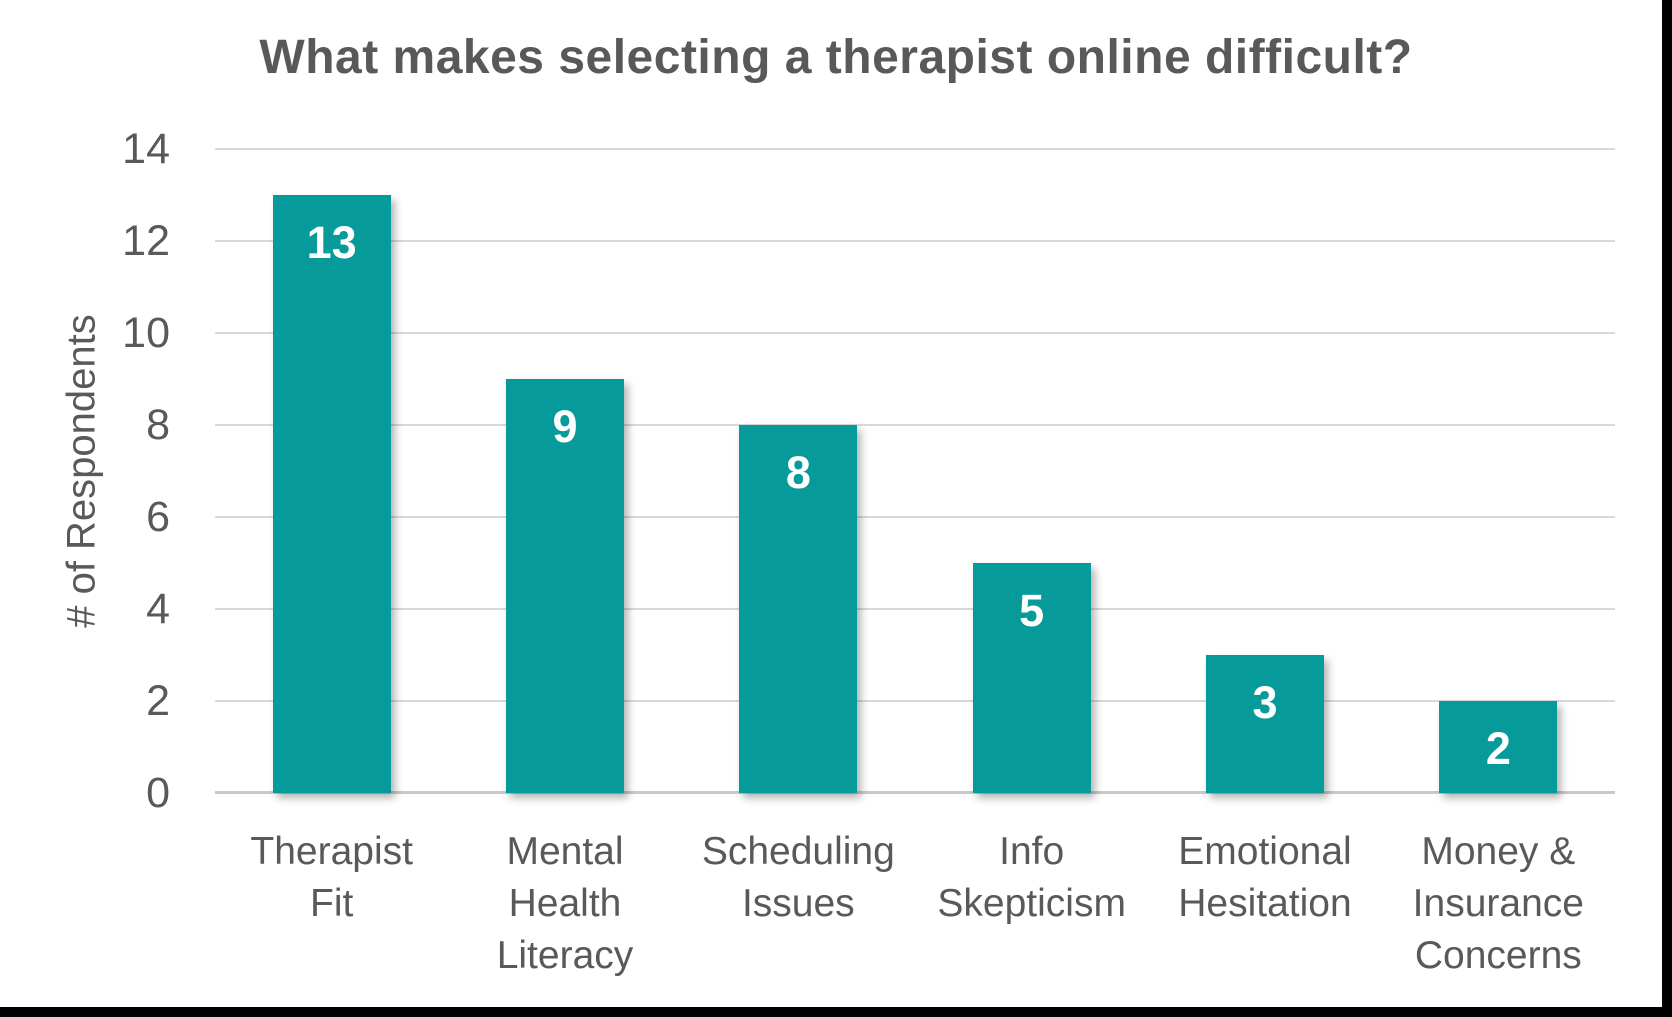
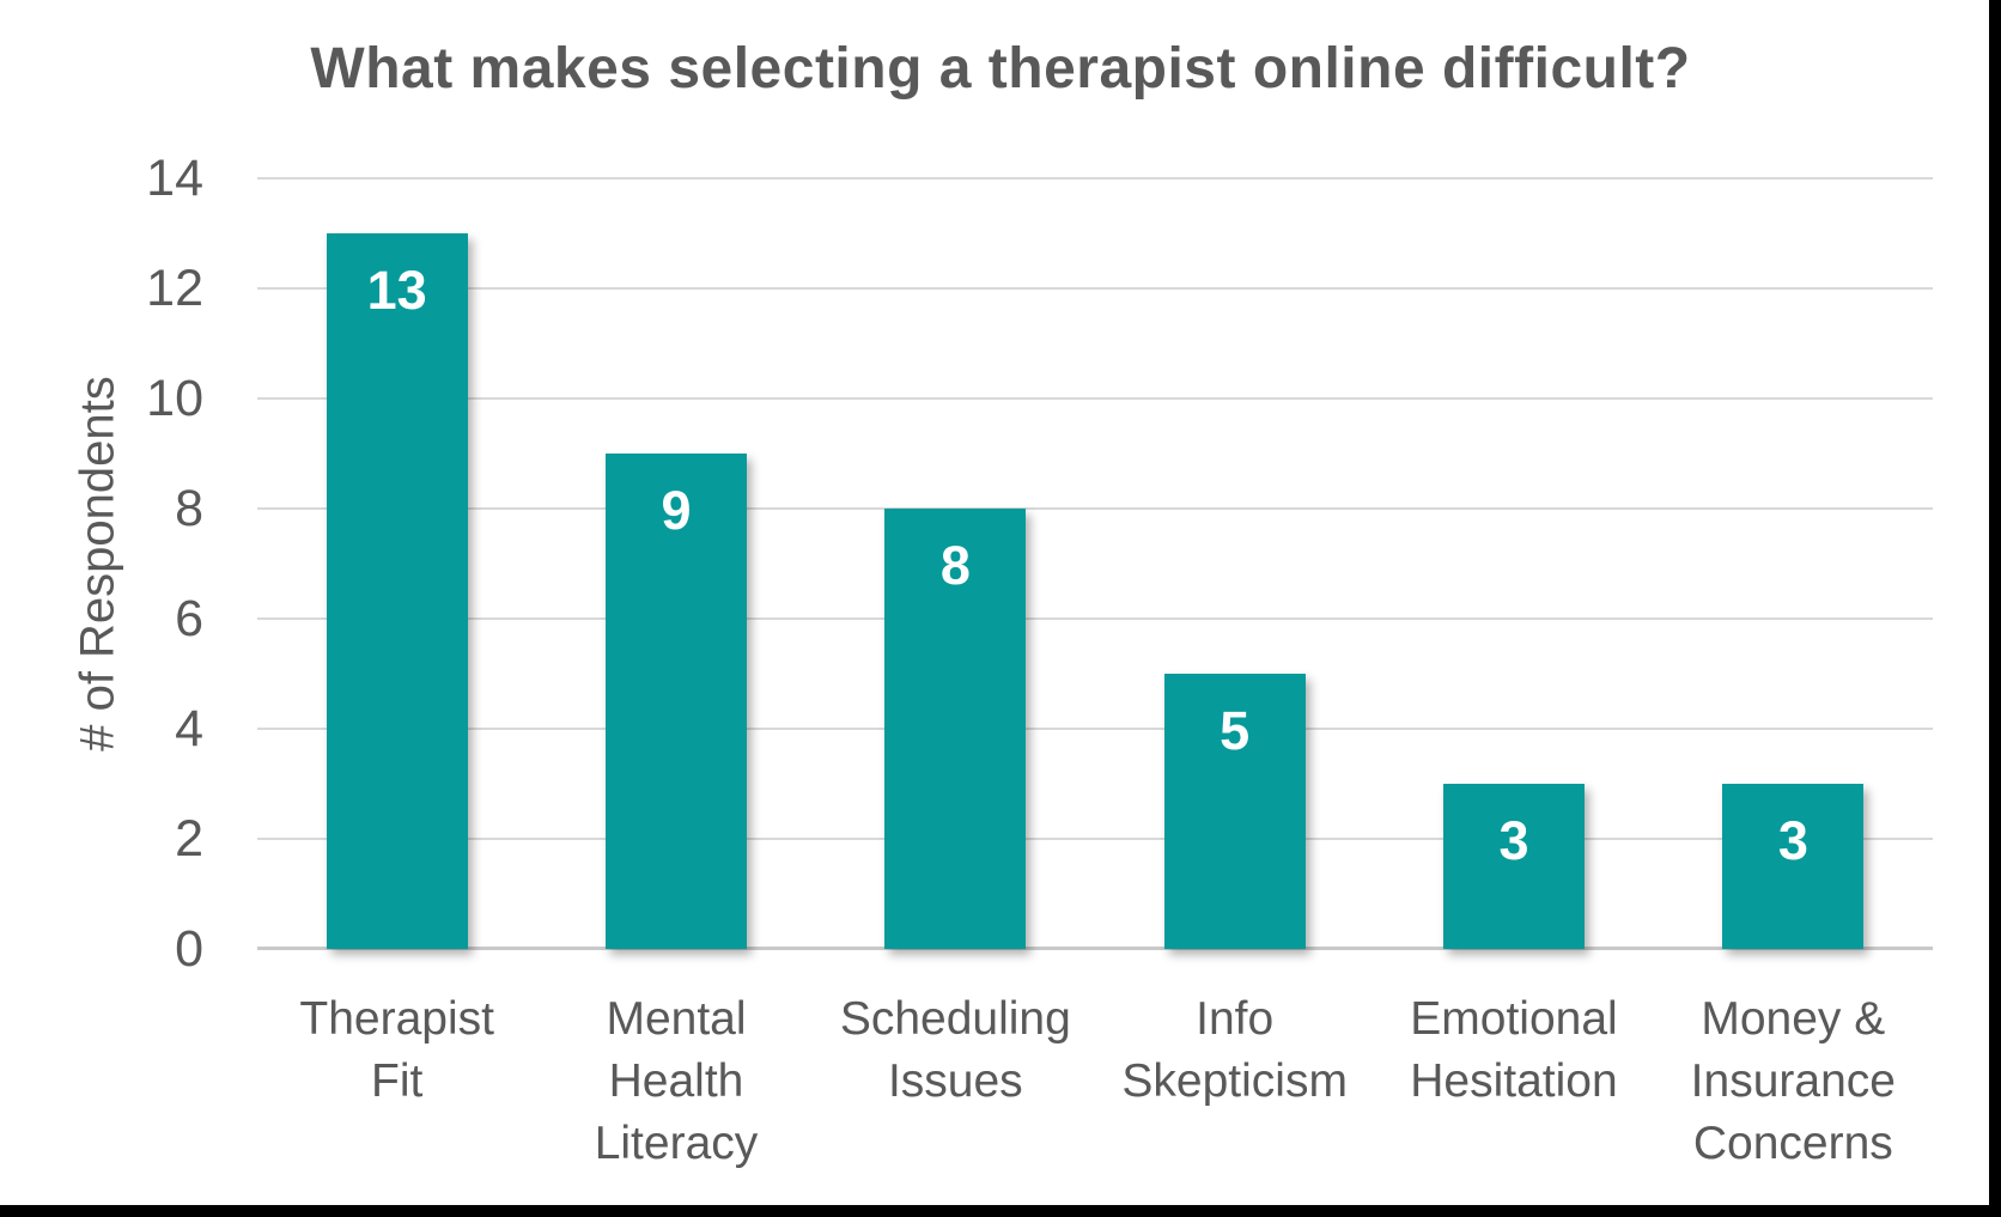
Money & Insurance Concerns: 2 -> 3
